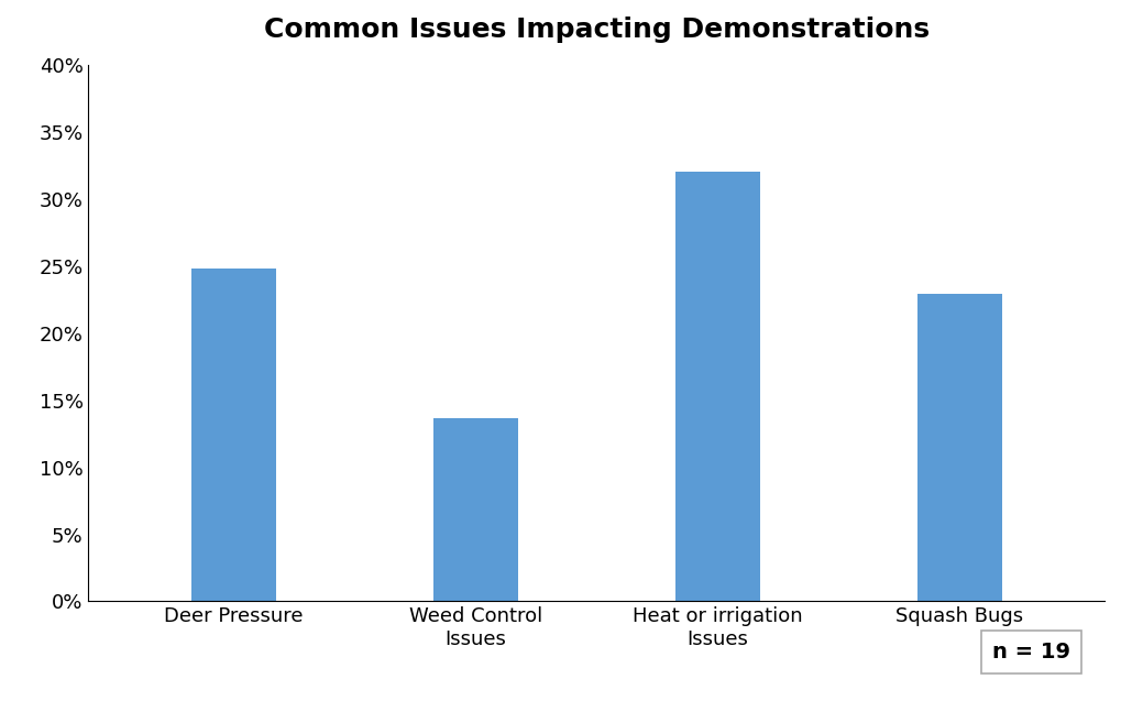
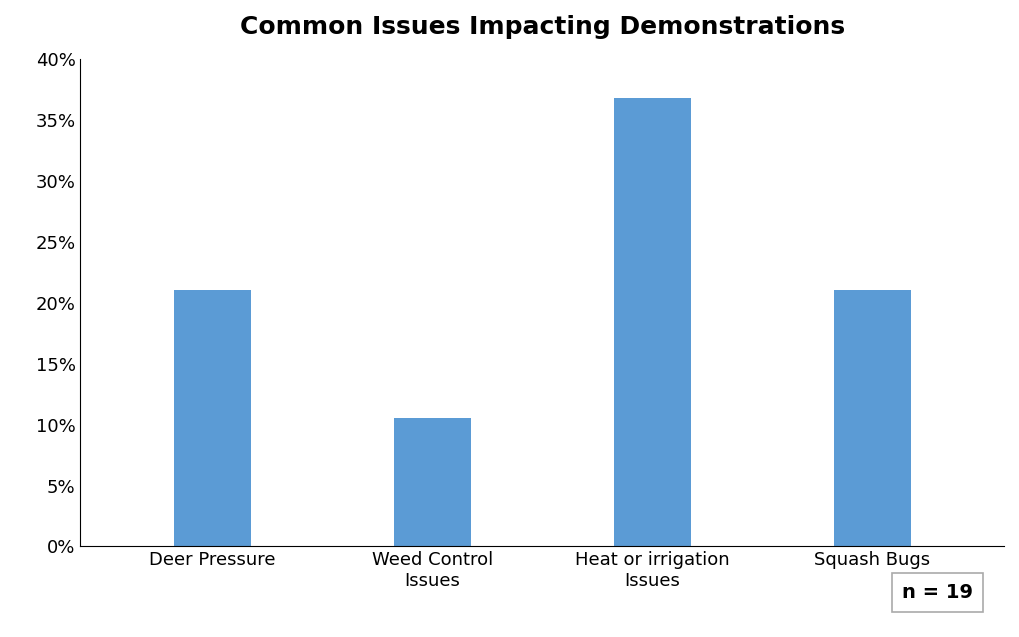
Deer Pressure: 24.8% -> 21.0%
Weed Control Issues: 13.7% -> 10.5%
Heat or irrigation Issues: 32.0% -> 36.8%
Squash Bugs: 22.9% -> 21.0%
